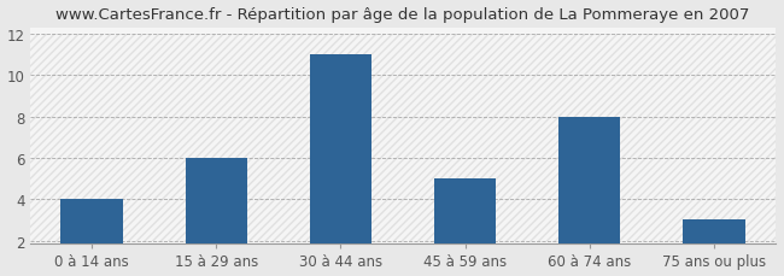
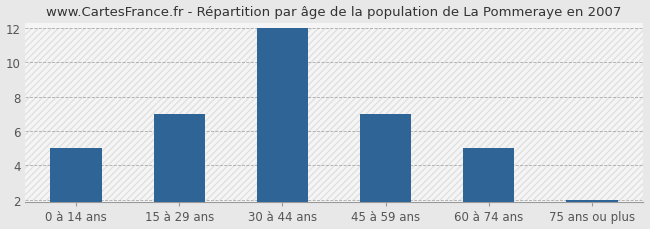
0 à 14 ans: 4 -> 5
15 à 29 ans: 6 -> 7
30 à 44 ans: 11 -> 12
45 à 59 ans: 5 -> 7
60 à 74 ans: 8 -> 5
75 ans ou plus: 3 -> 2
